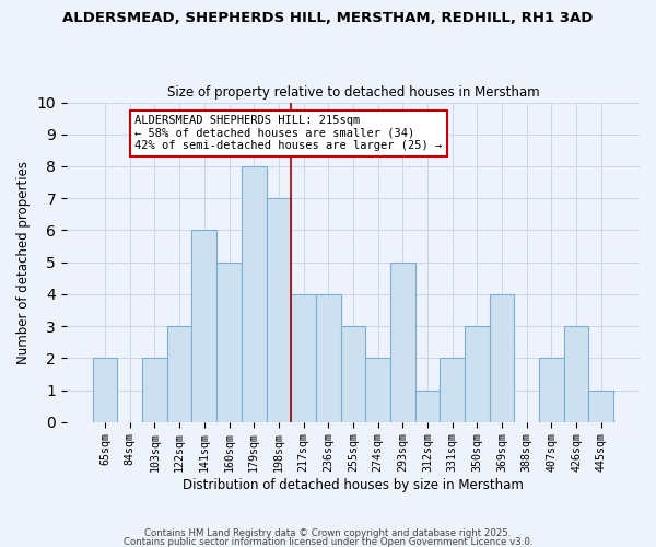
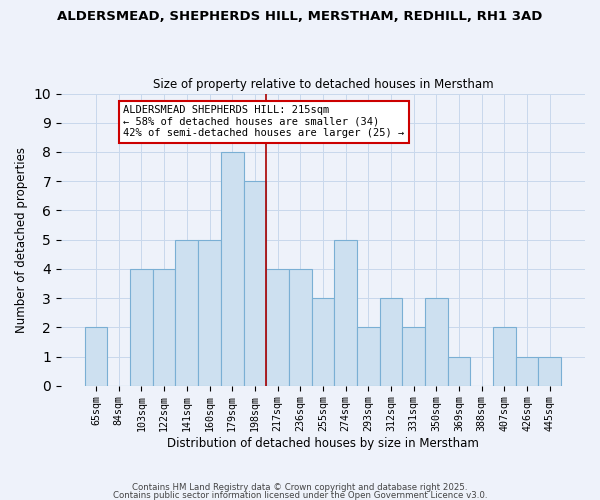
103sqm: 2 -> 4
122sqm: 3 -> 4
141sqm: 6 -> 5
274sqm: 2 -> 5
293sqm: 5 -> 2
312sqm: 1 -> 3
369sqm: 4 -> 1
426sqm: 3 -> 1
